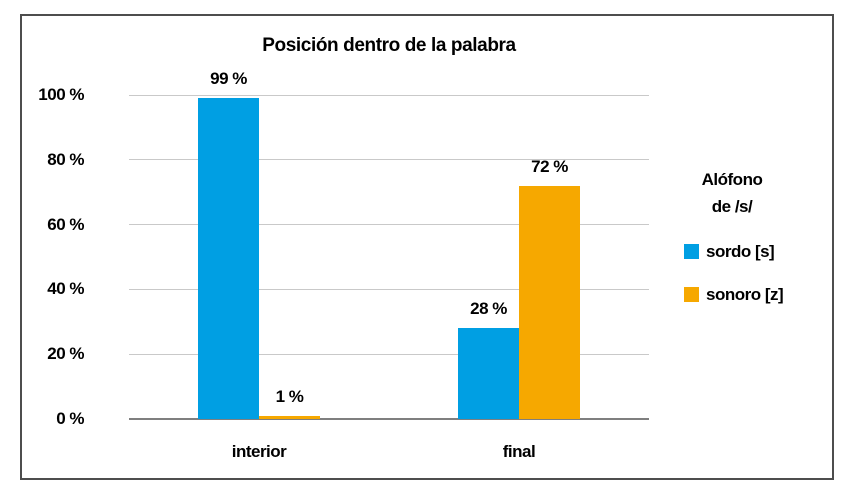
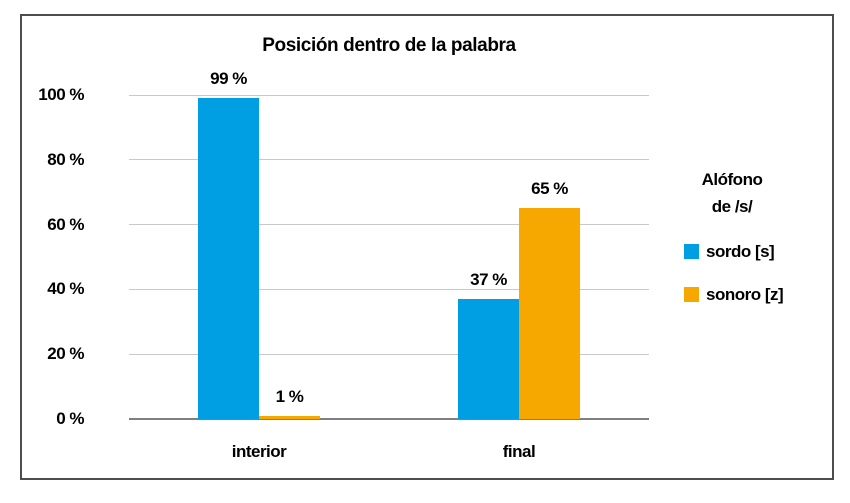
sordo [s]/final: 28 -> 37
sonoro [z]/final: 72 -> 65
